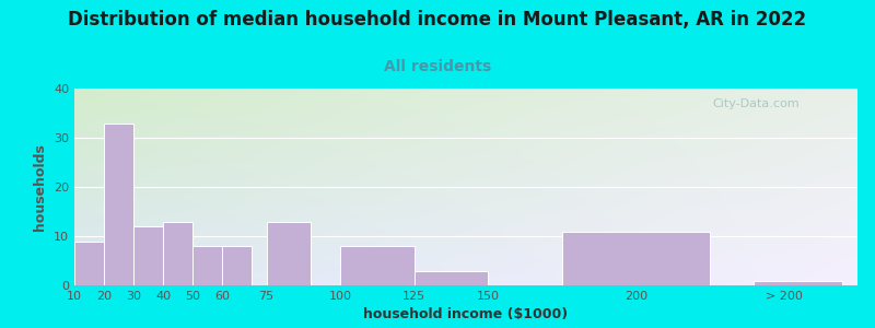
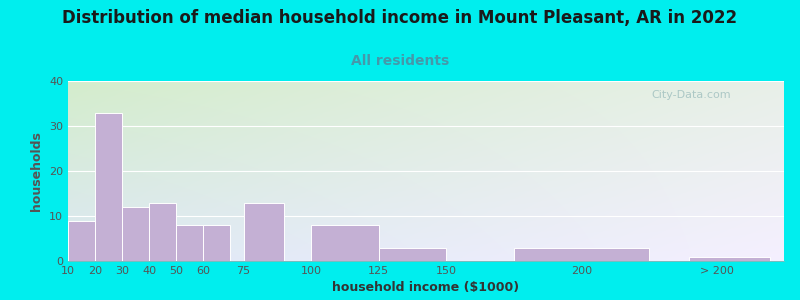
200: 11 -> 3
